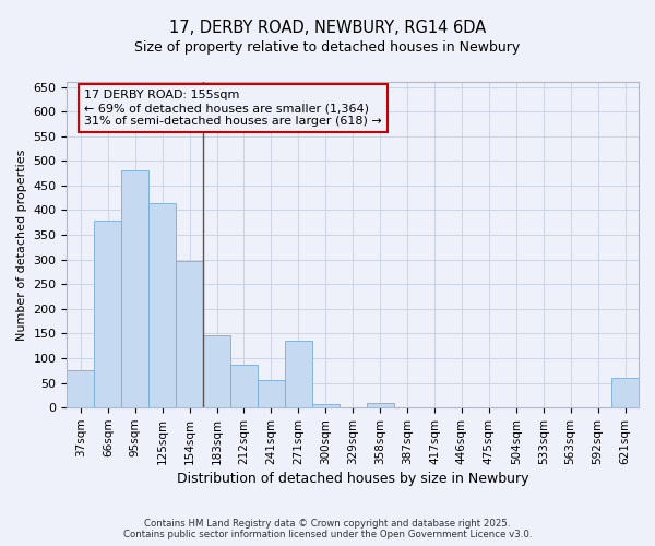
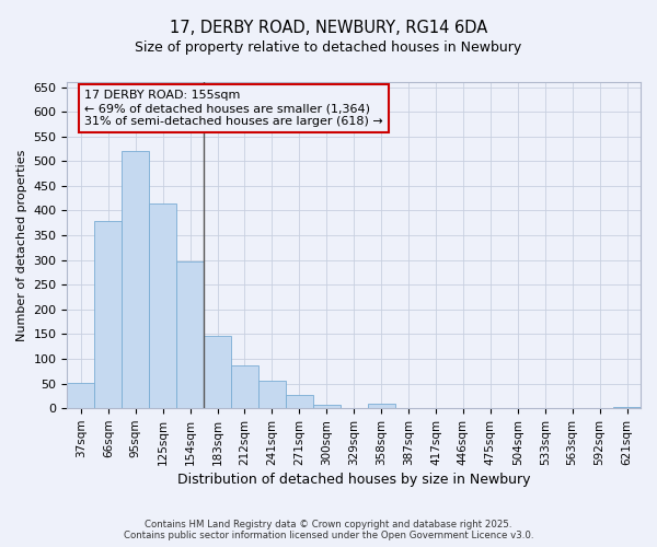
37sqm: 75 -> 52
95sqm: 480 -> 521
271sqm: 135 -> 28
621sqm: 60 -> 2
